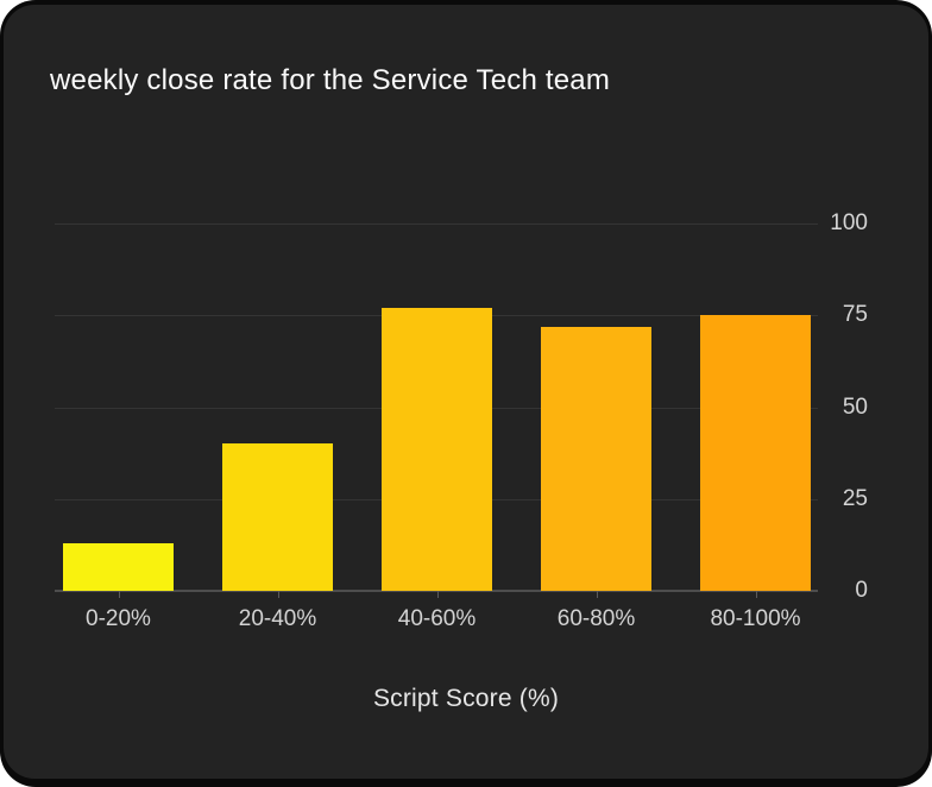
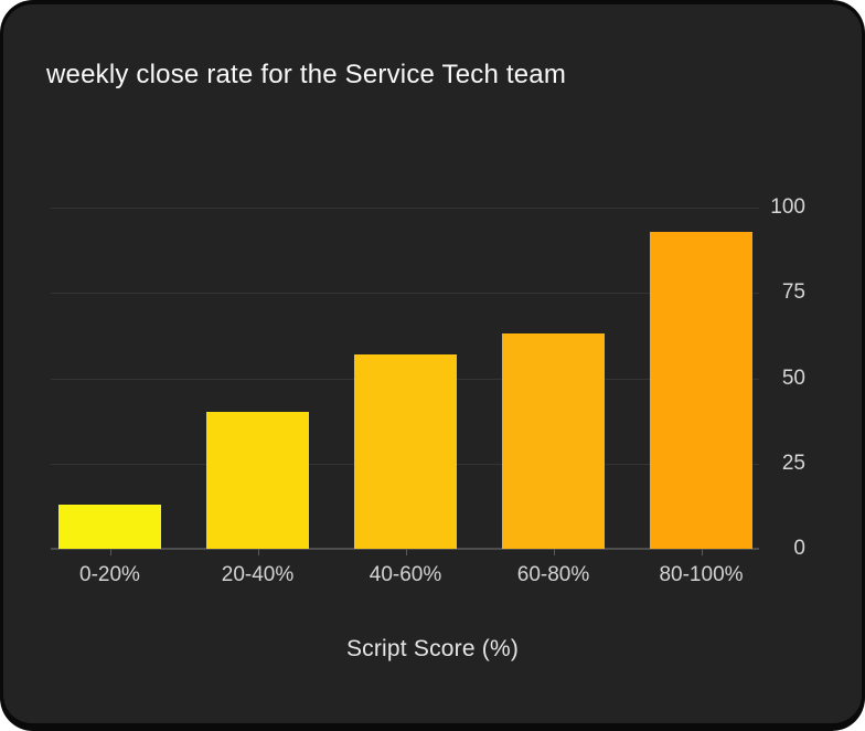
40-60%: 77 -> 57
60-80%: 72 -> 63
80-100%: 75 -> 93
